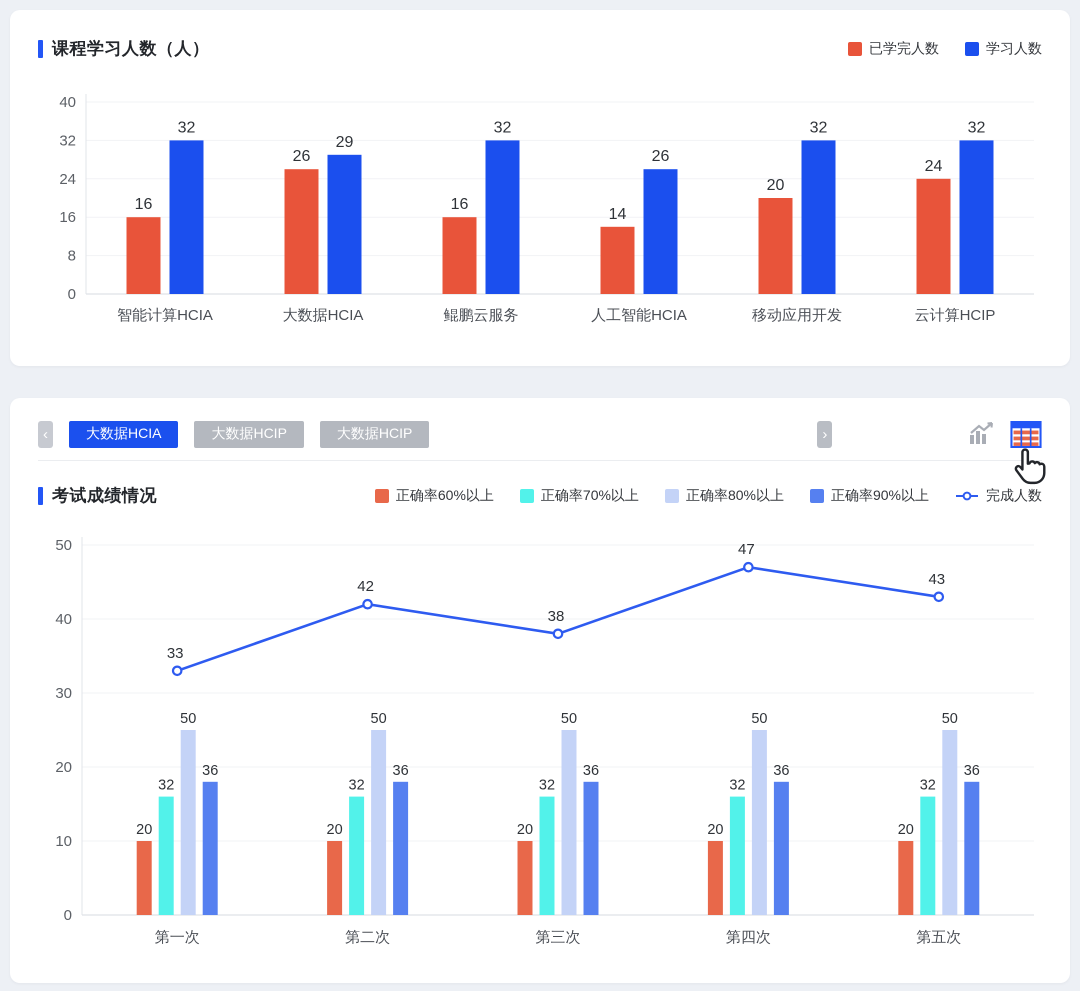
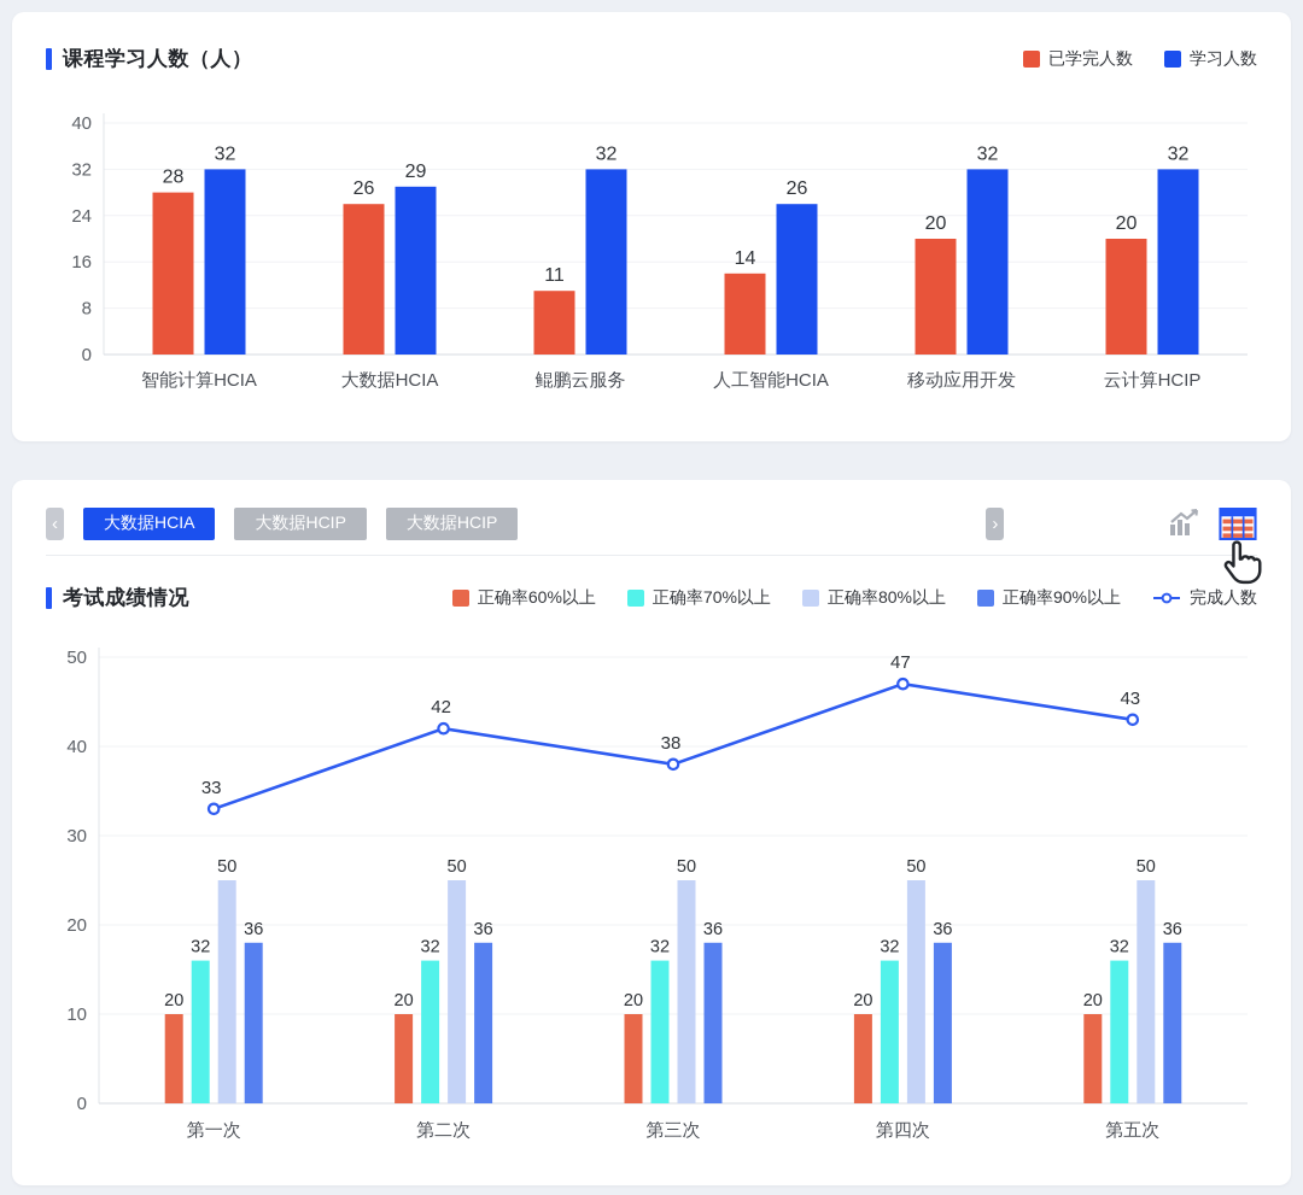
课程学习人数（人）/已学完人数/智能计算HCIA: 16 -> 28
课程学习人数（人）/已学完人数/鲲鹏云服务: 16 -> 11
课程学习人数（人）/已学完人数/云计算HCIP: 24 -> 20
